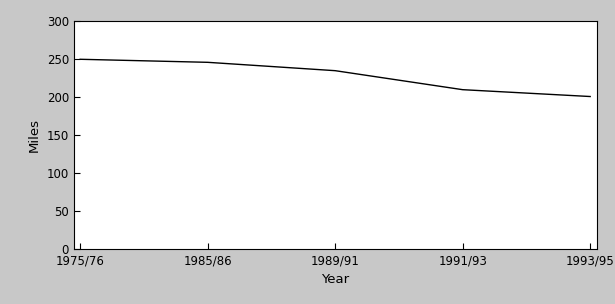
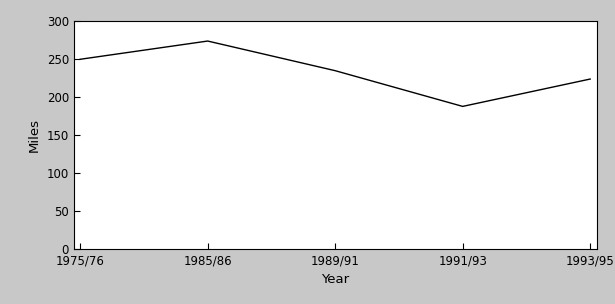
1985/86: 246 -> 274
1991/93: 210 -> 188
1993/95: 201 -> 224
